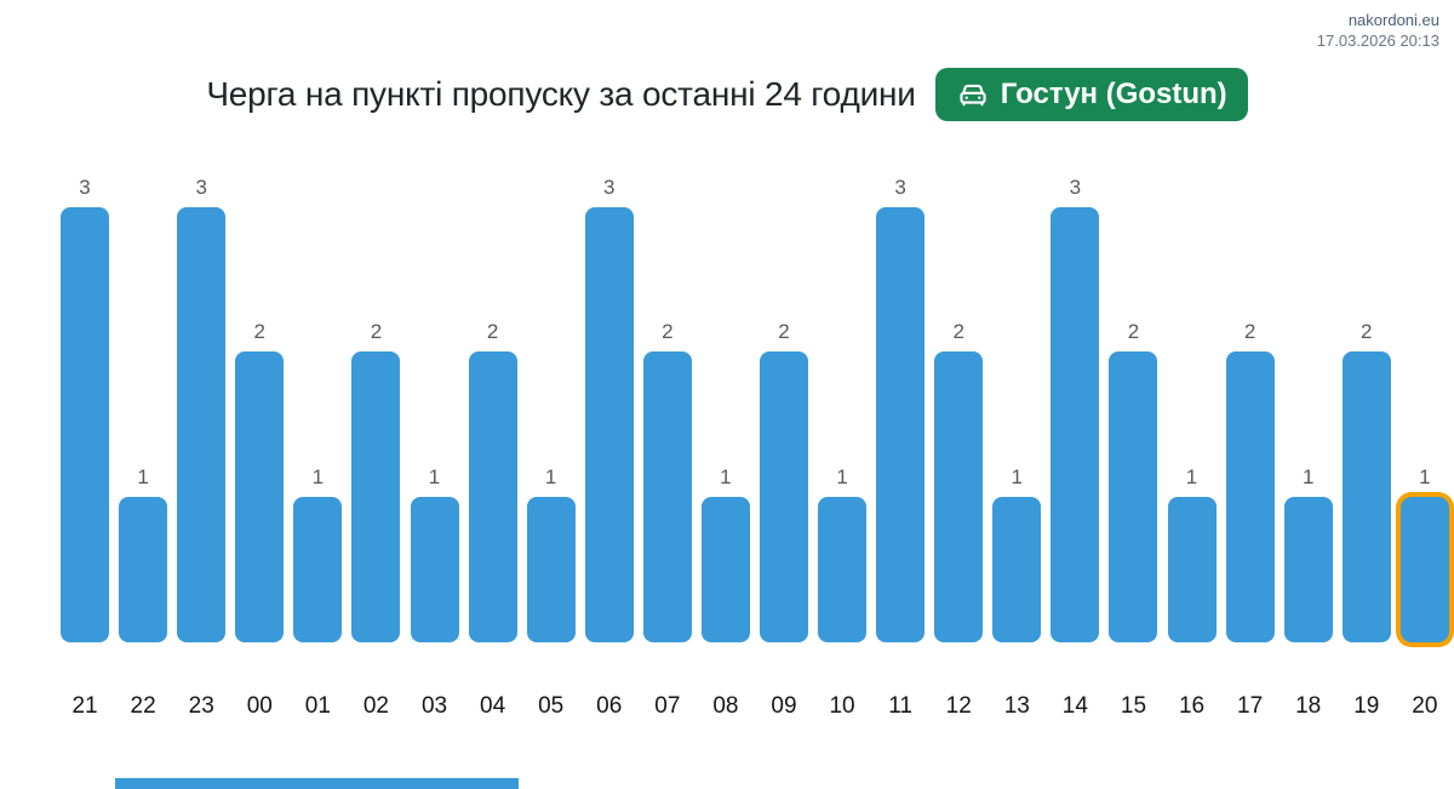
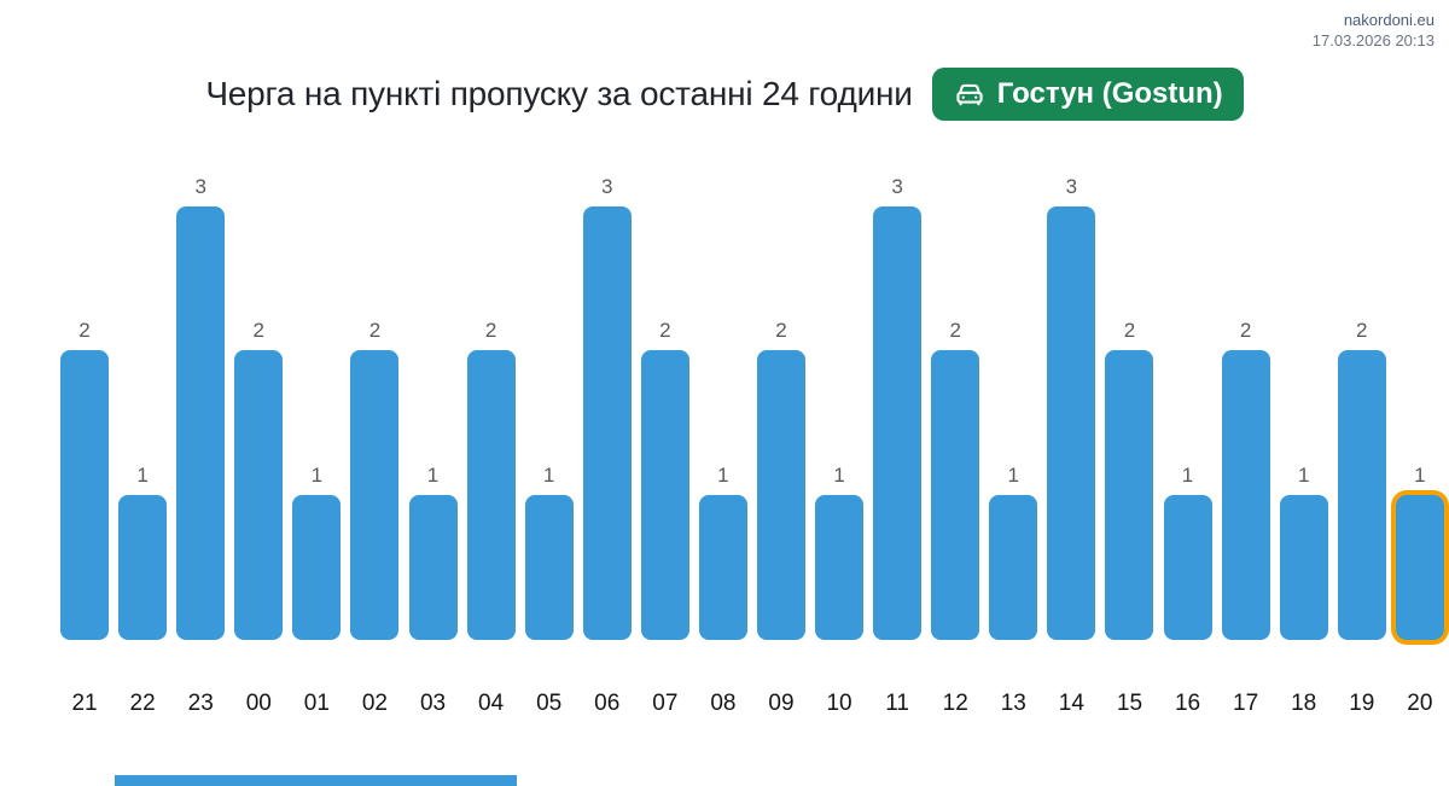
21: 3 -> 2
